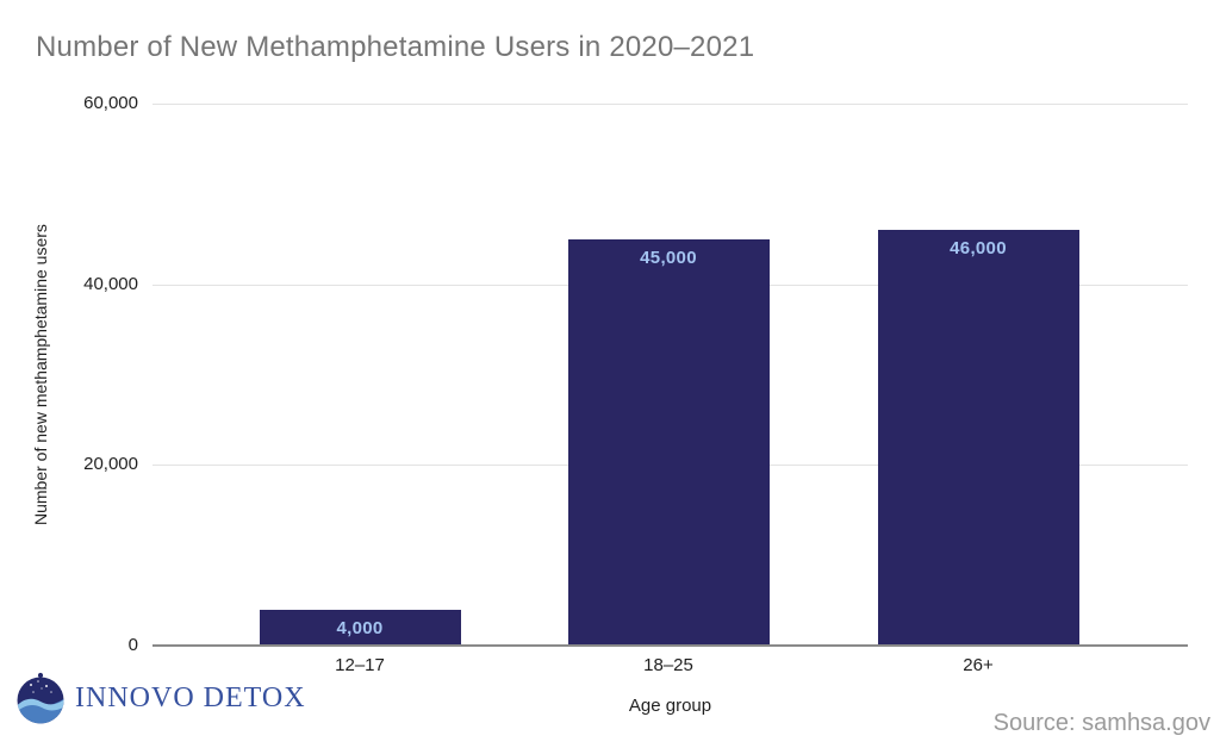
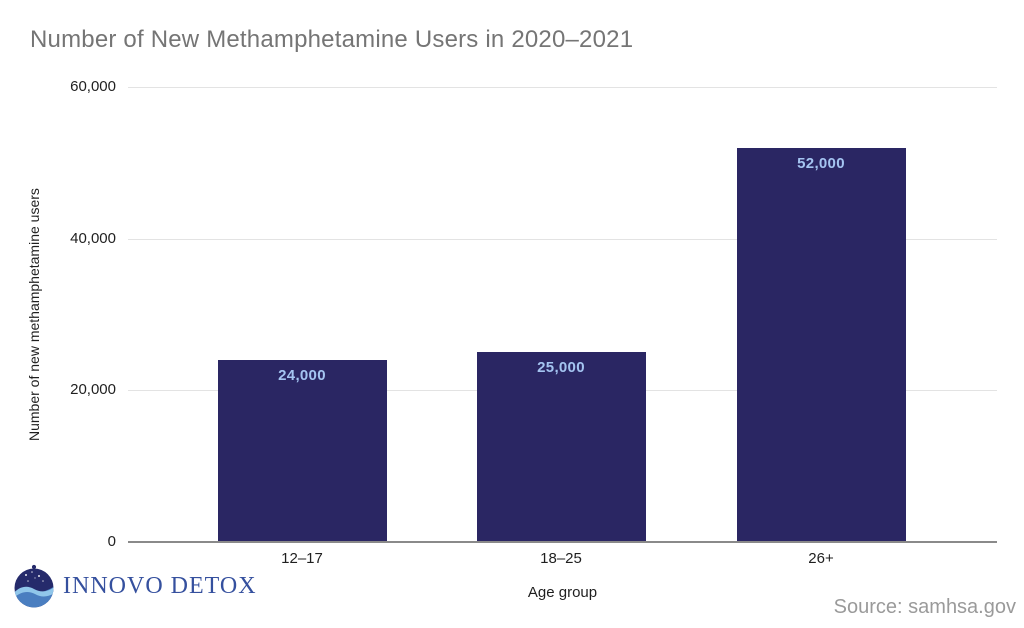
12–17: 4,000 -> 24,000
18–25: 45,000 -> 25,000
26+: 46,000 -> 52,000
